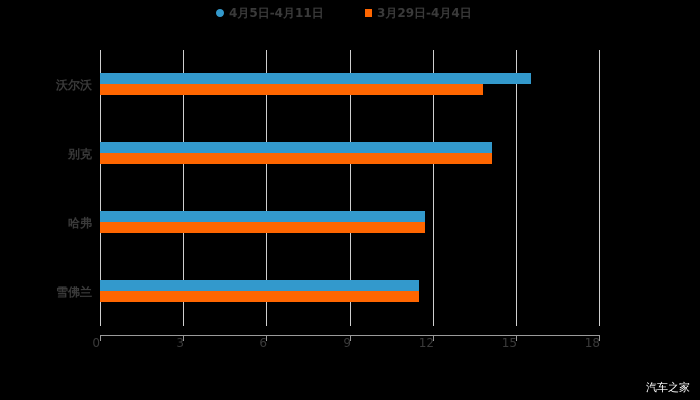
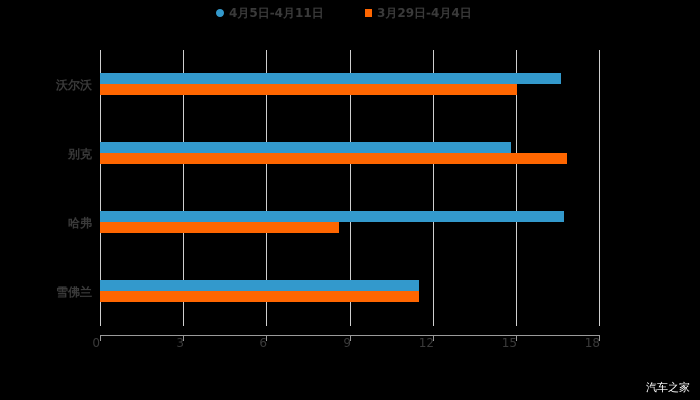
4月5日-4月11日/沃尔沃: 15.5 -> 16.6
3月29日-4月4日/沃尔沃: 13.8 -> 15.0
4月5日-4月11日/别克: 14.1 -> 14.8
3月29日-4月4日/别克: 14.1 -> 16.8
4月5日-4月11日/哈弗: 11.7 -> 16.7
3月29日-4月4日/哈弗: 11.7 -> 8.6
